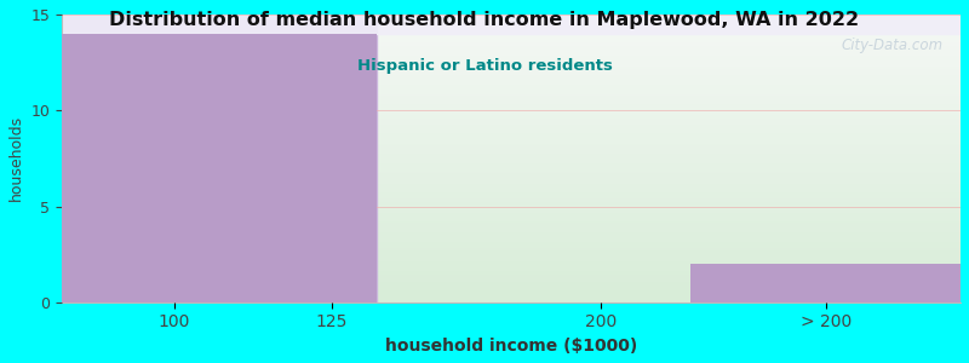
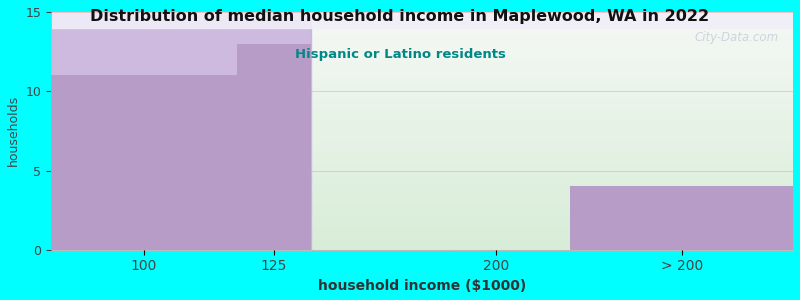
100: 14 -> 11
125: 14 -> 13
> 200: 2 -> 4
